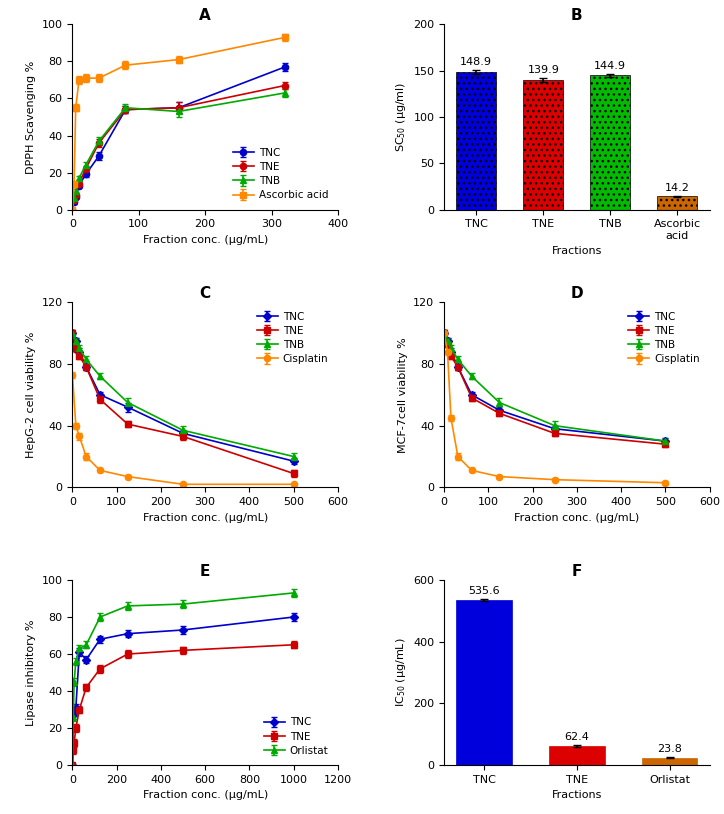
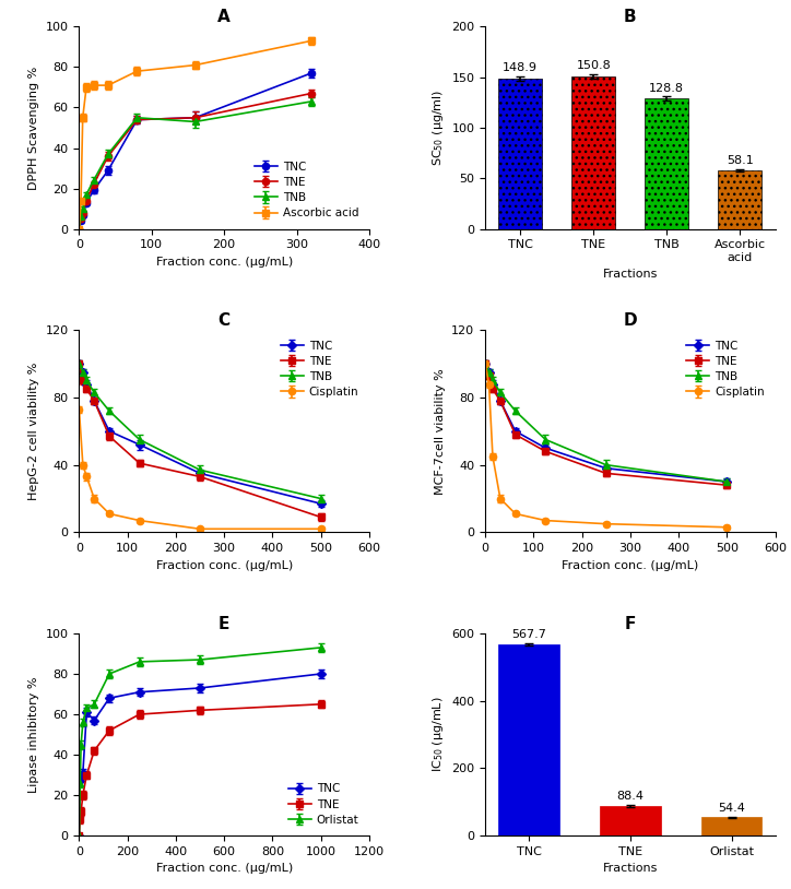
B/TNE: 139.9 -> 150.8
B/TNB: 144.9 -> 128.8
B/Ascorbic acid: 14.2 -> 58.1
F/TNC: 535.6 -> 567.7
F/TNE: 62.4 -> 88.4
F/Orlistat: 23.8 -> 54.4
